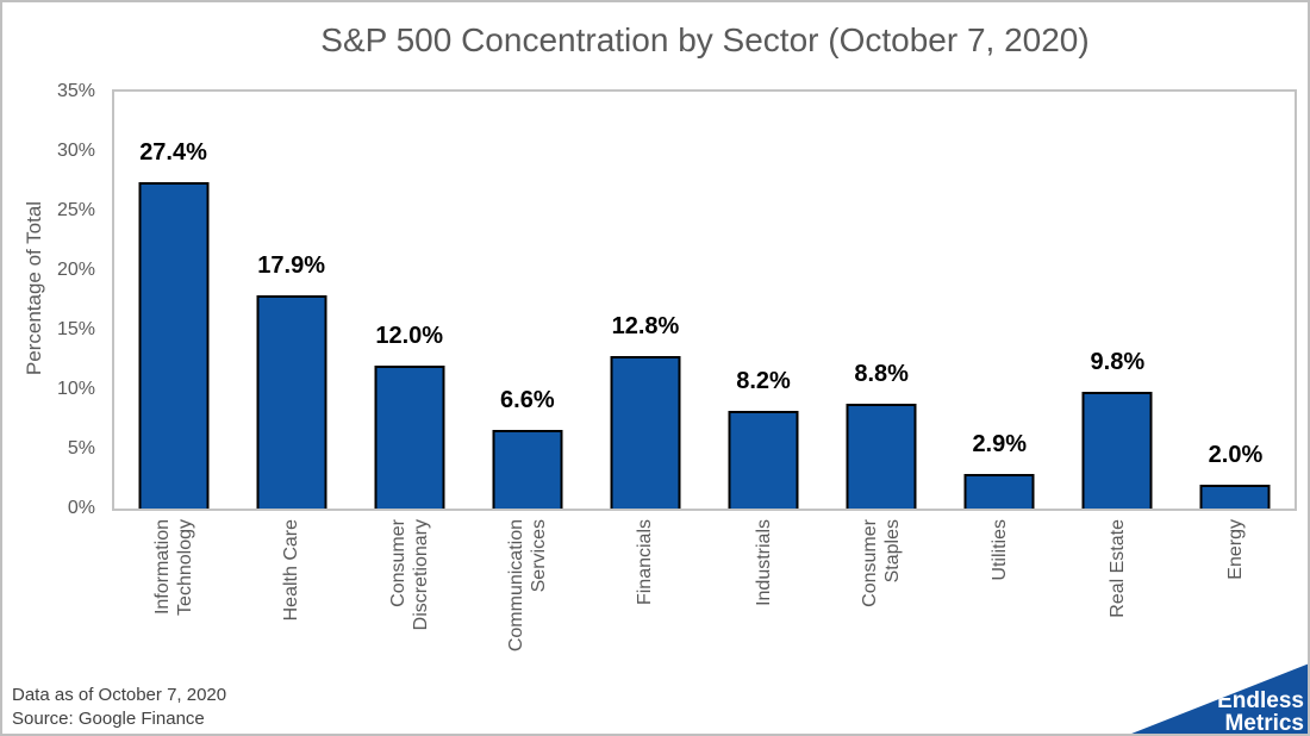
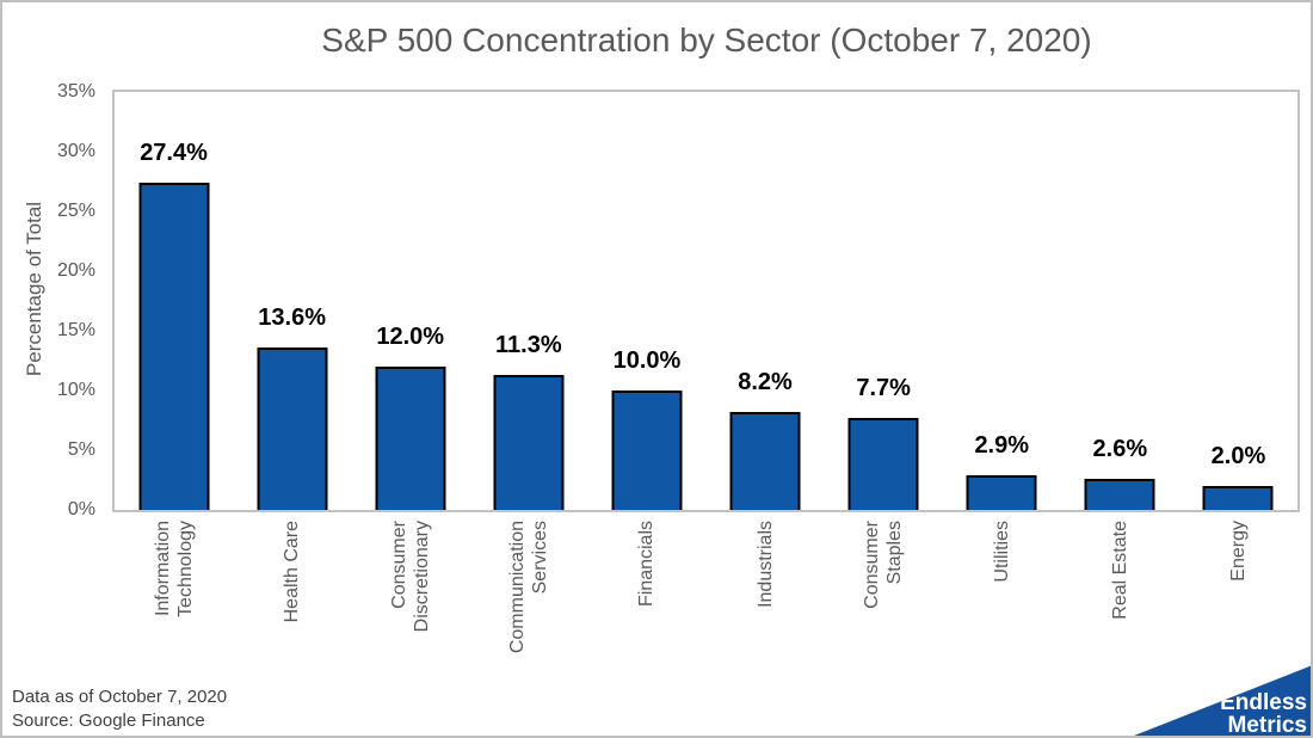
Health Care: 17.9% -> 13.6%
Communication Services: 6.6% -> 11.3%
Financials: 12.8% -> 10.0%
Consumer Staples: 8.8% -> 7.7%
Real Estate: 9.8% -> 2.6%
